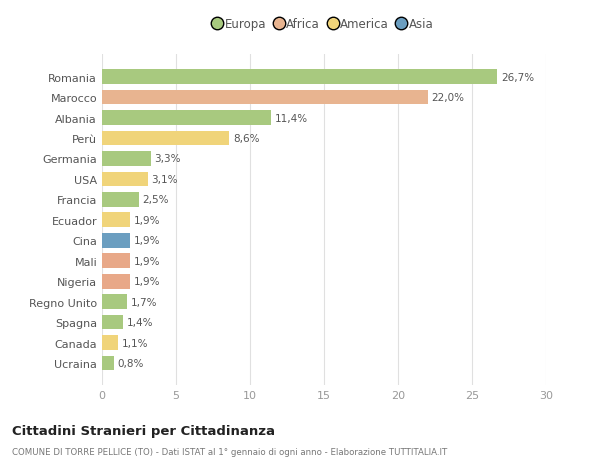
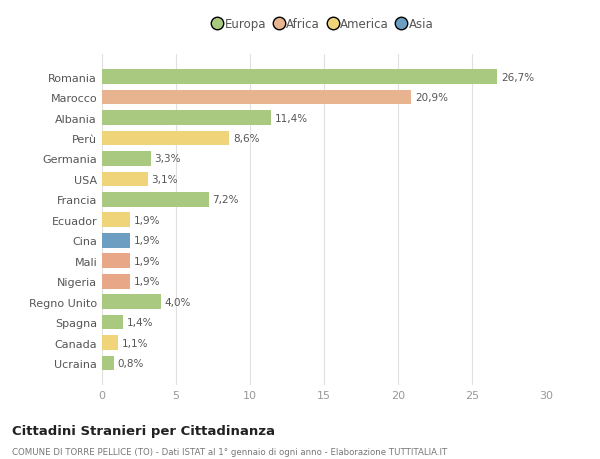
Marocco: 22,0% -> 20,9%
Francia: 2,5% -> 7,2%
Regno Unito: 1,7% -> 4,0%
